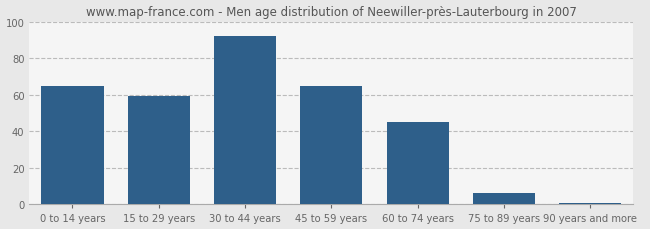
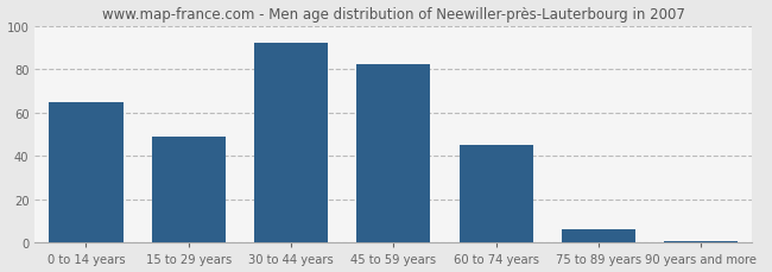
15 to 29 years: 59 -> 49
45 to 59 years: 65 -> 82
